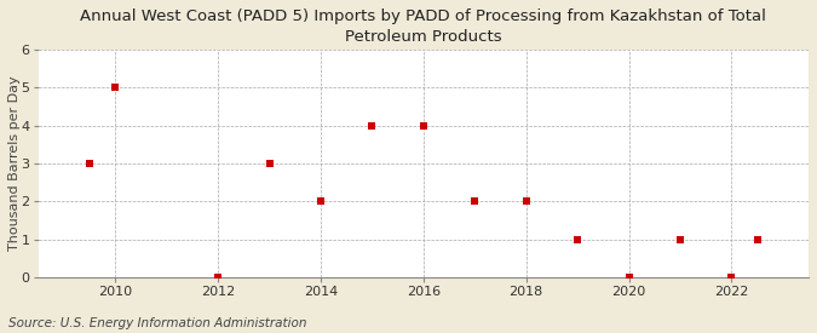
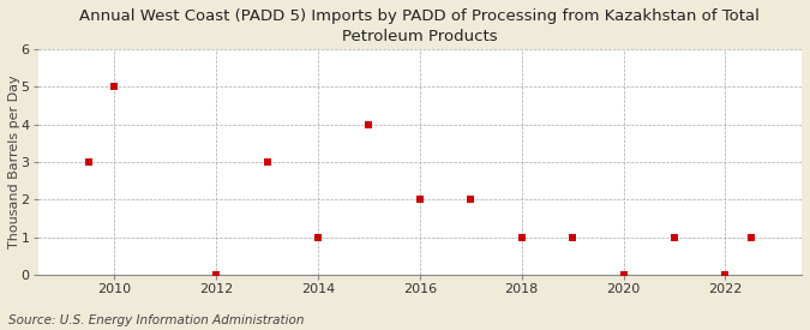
2014: 2 -> 1
2016: 4 -> 2
2018: 2 -> 1
